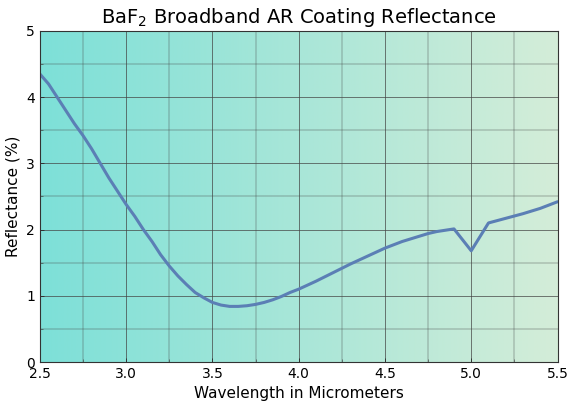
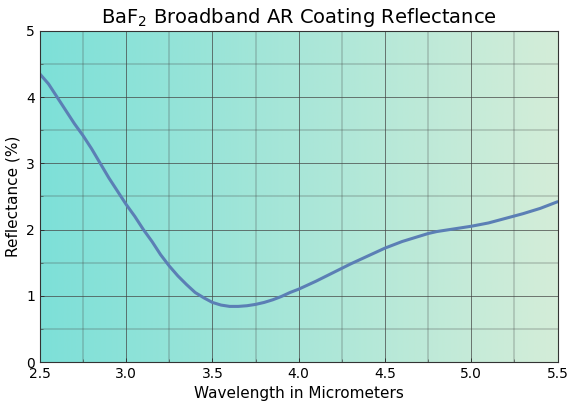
5.0: 1.68 -> 2.05
